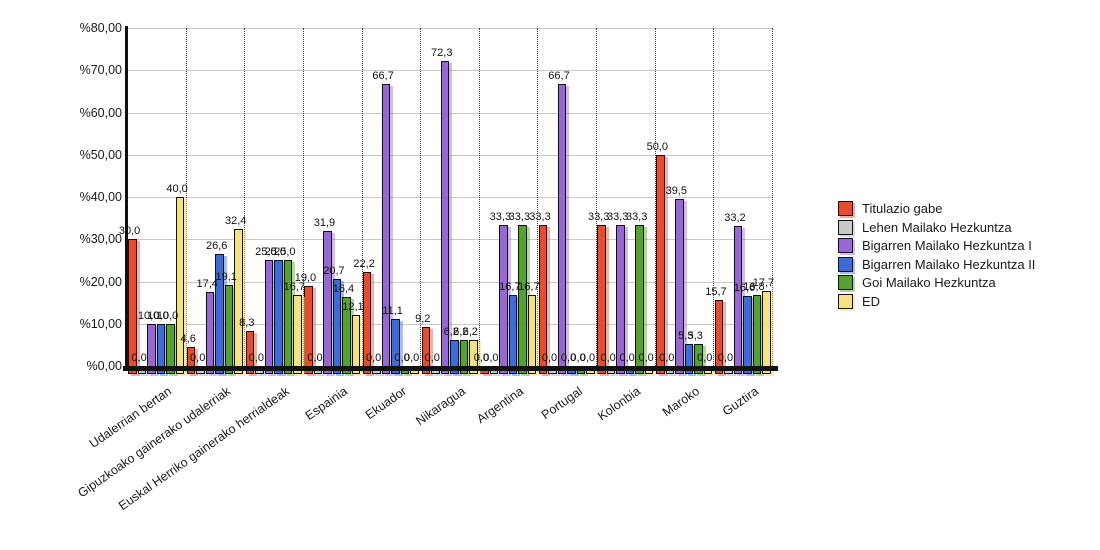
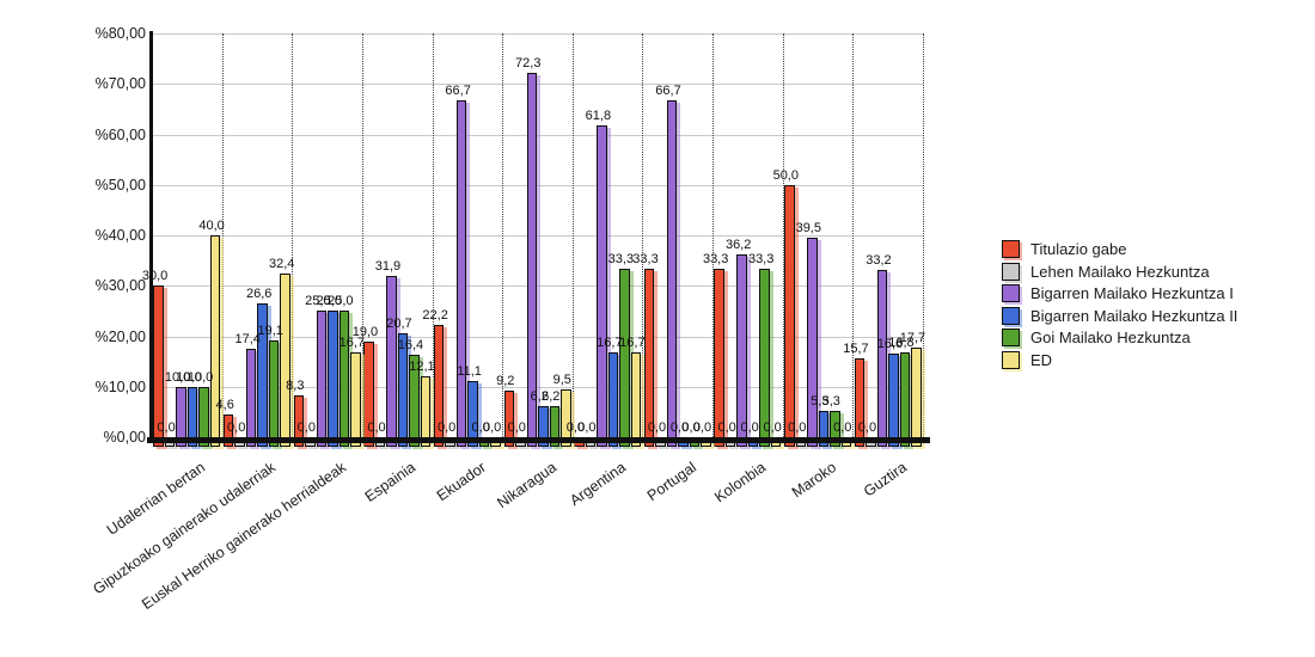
ED/Nikaragua: 6,2 -> 9,5
Bigarren Mailako Hezkuntza I/Argentina: 33,3 -> 61,8
Bigarren Mailako Hezkuntza I/Kolonbia: 33,3 -> 36,2
